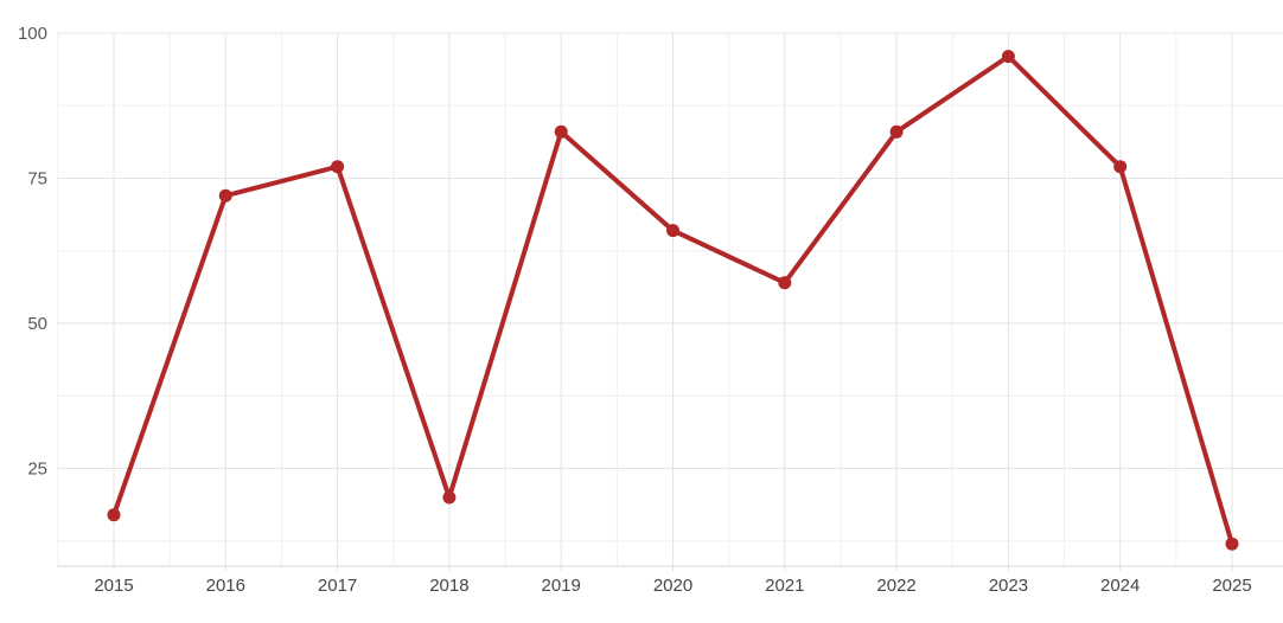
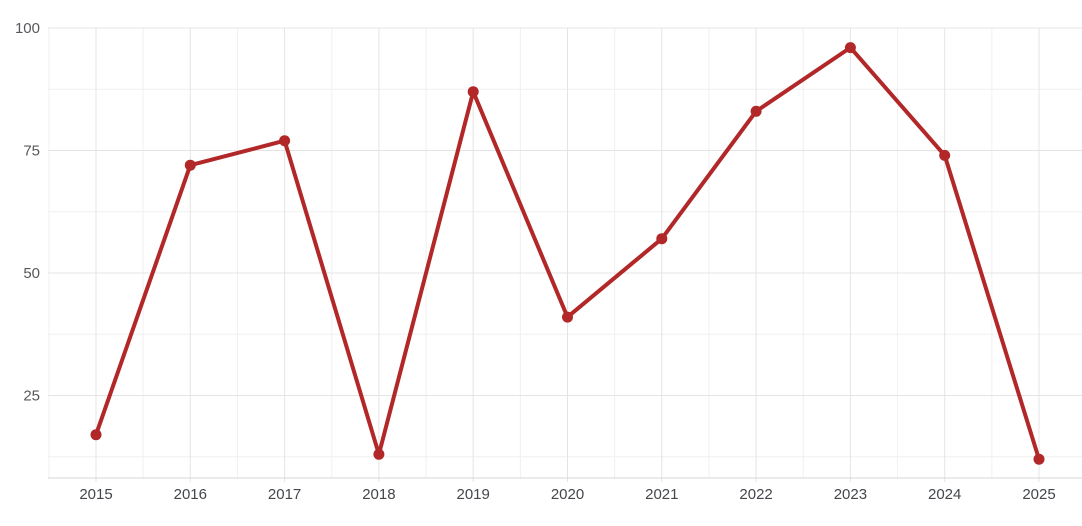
2018: 20 -> 13
2019: 83 -> 87
2020: 66 -> 41
2024: 77 -> 74
